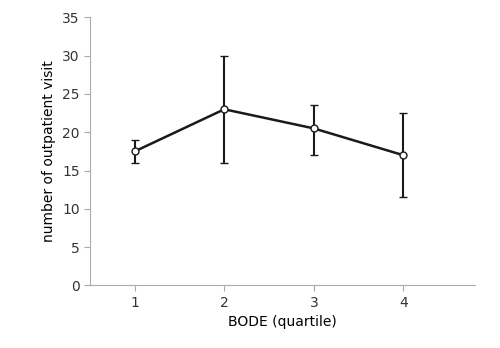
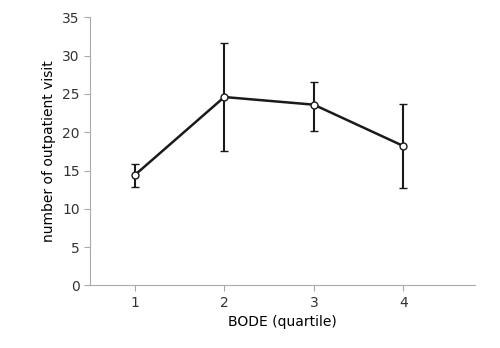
1: 17.5 -> 14.4
2: 23.0 -> 24.6
3: 20.5 -> 23.6
4: 17.0 -> 18.2
